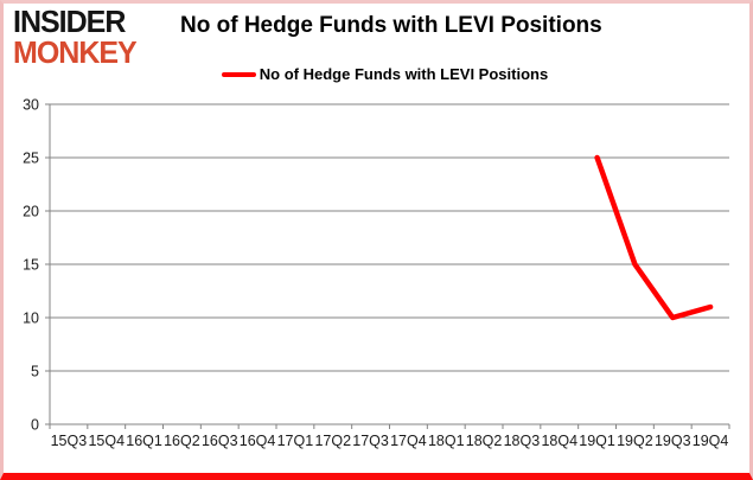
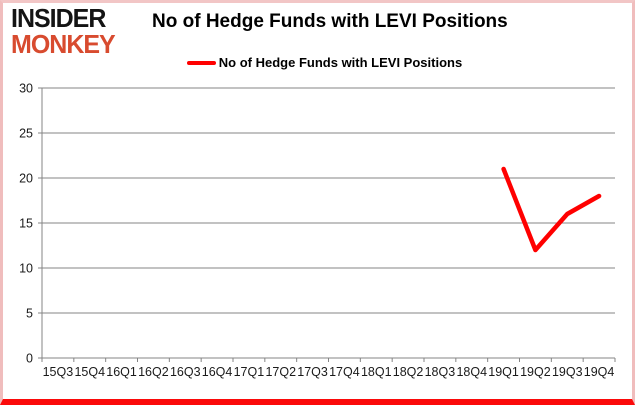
19Q1: 25 -> 21
19Q2: 15 -> 12
19Q3: 10 -> 16
19Q4: 11 -> 18
